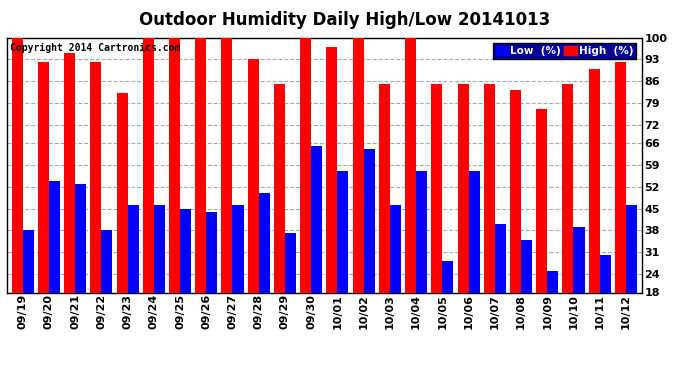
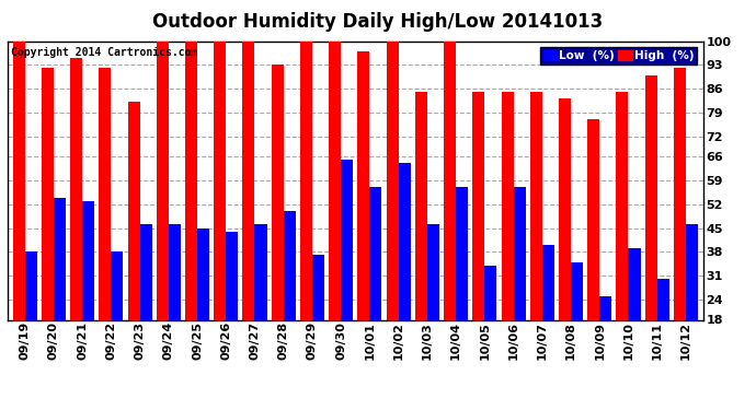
High (%)/09/29: 85 -> 100
Low (%)/10/05: 28 -> 34
